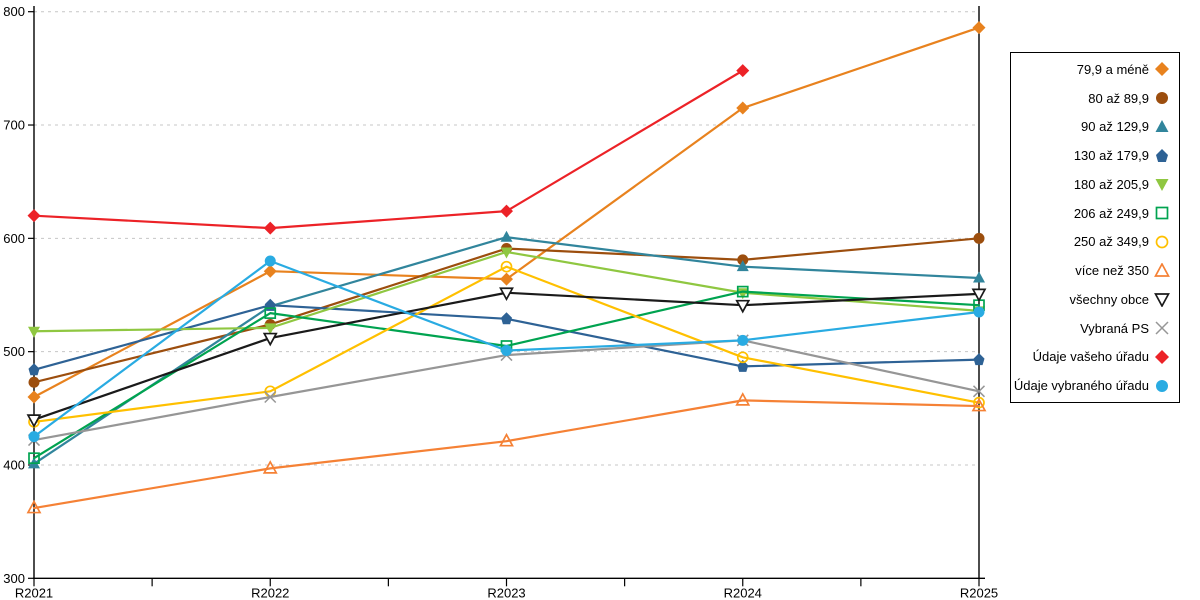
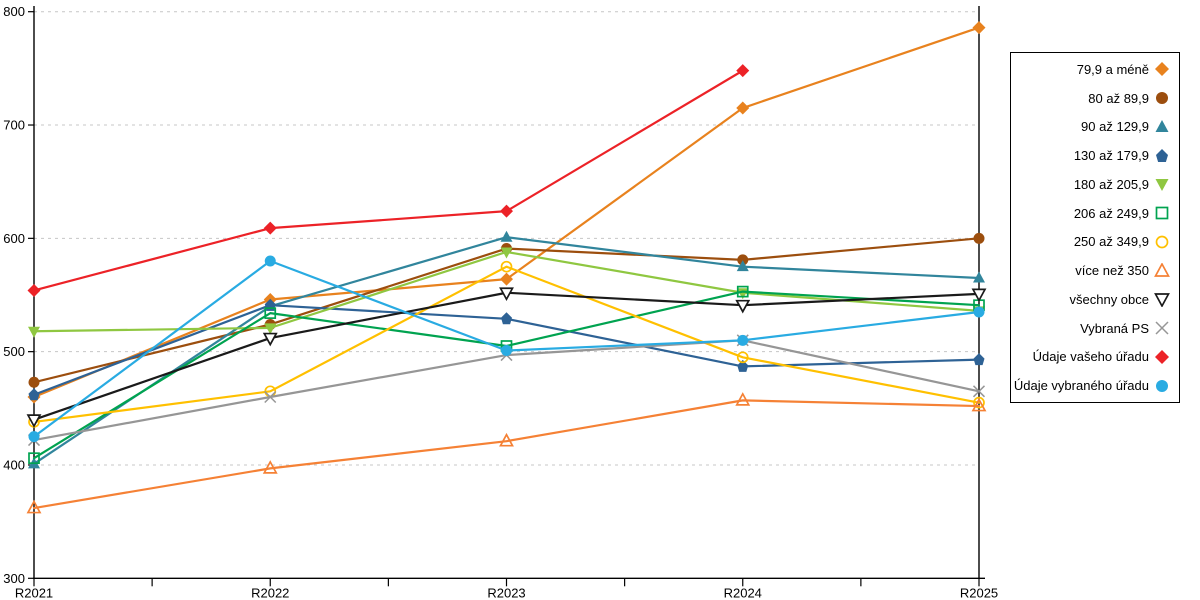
130 až 179,9/R2021: 484 -> 462
Údaje vašeho úřadu/R2021: 620 -> 554
79,9 a méně/R2022: 571 -> 546
